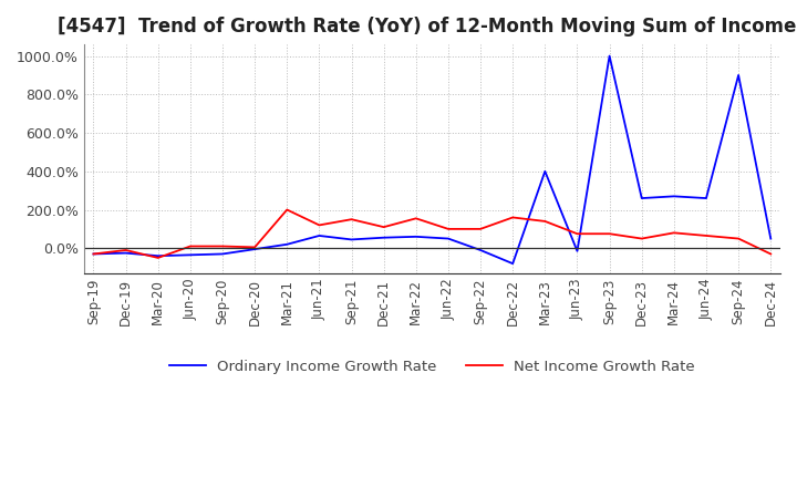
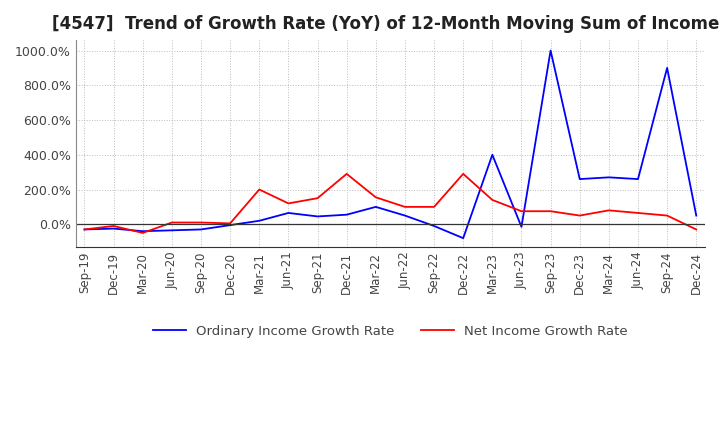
Net Income Growth Rate/Dec-21: 110% -> 290%
Ordinary Income Growth Rate/Mar-22: 60% -> 100%
Net Income Growth Rate/Dec-22: 160% -> 290%
